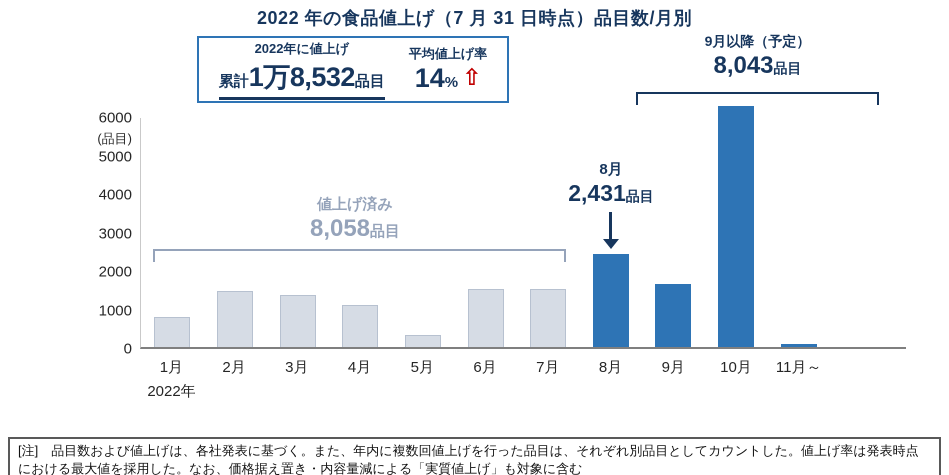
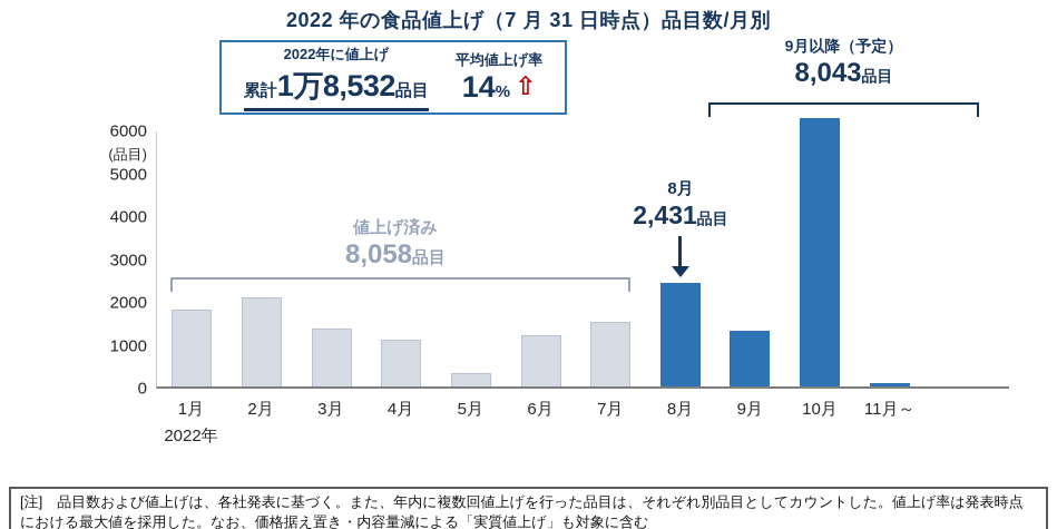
1月: 800 -> 1800
2月: 1500 -> 2100
6月: 1500 -> 1200
9月: 1700 -> 1300
